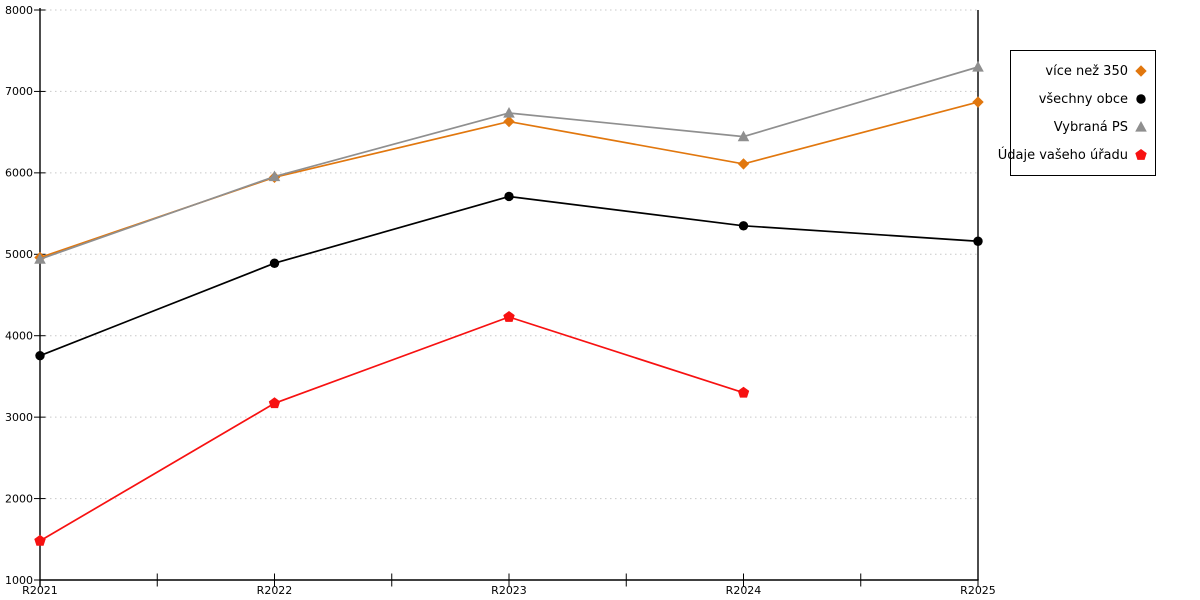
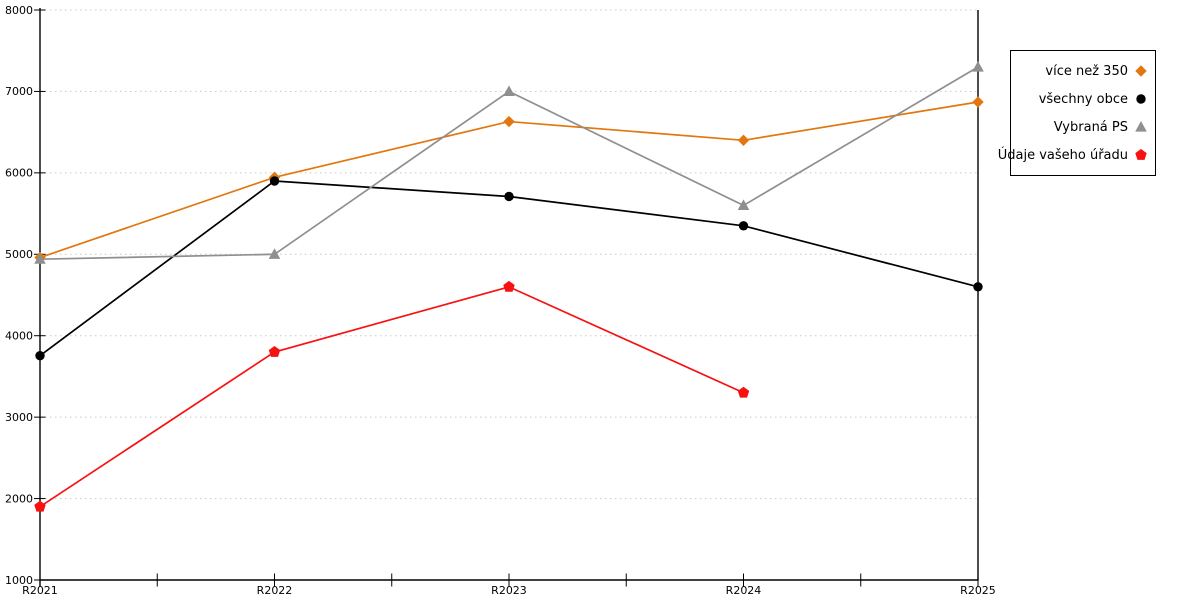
Údaje vašeho úřadu/R2021: 1500 -> 1900
všechny obce/R2022: 4900 -> 5900
Vybraná PS/R2022: 6000 -> 5000
Údaje vašeho úřadu/R2022: 3200 -> 3800
Vybraná PS/R2023: 6700 -> 7000
Údaje vašeho úřadu/R2023: 4200 -> 4600
více než 350/R2024: 6100 -> 6400
Vybraná PS/R2024: 6400 -> 5600
všechny obce/R2025: 5200 -> 4600
